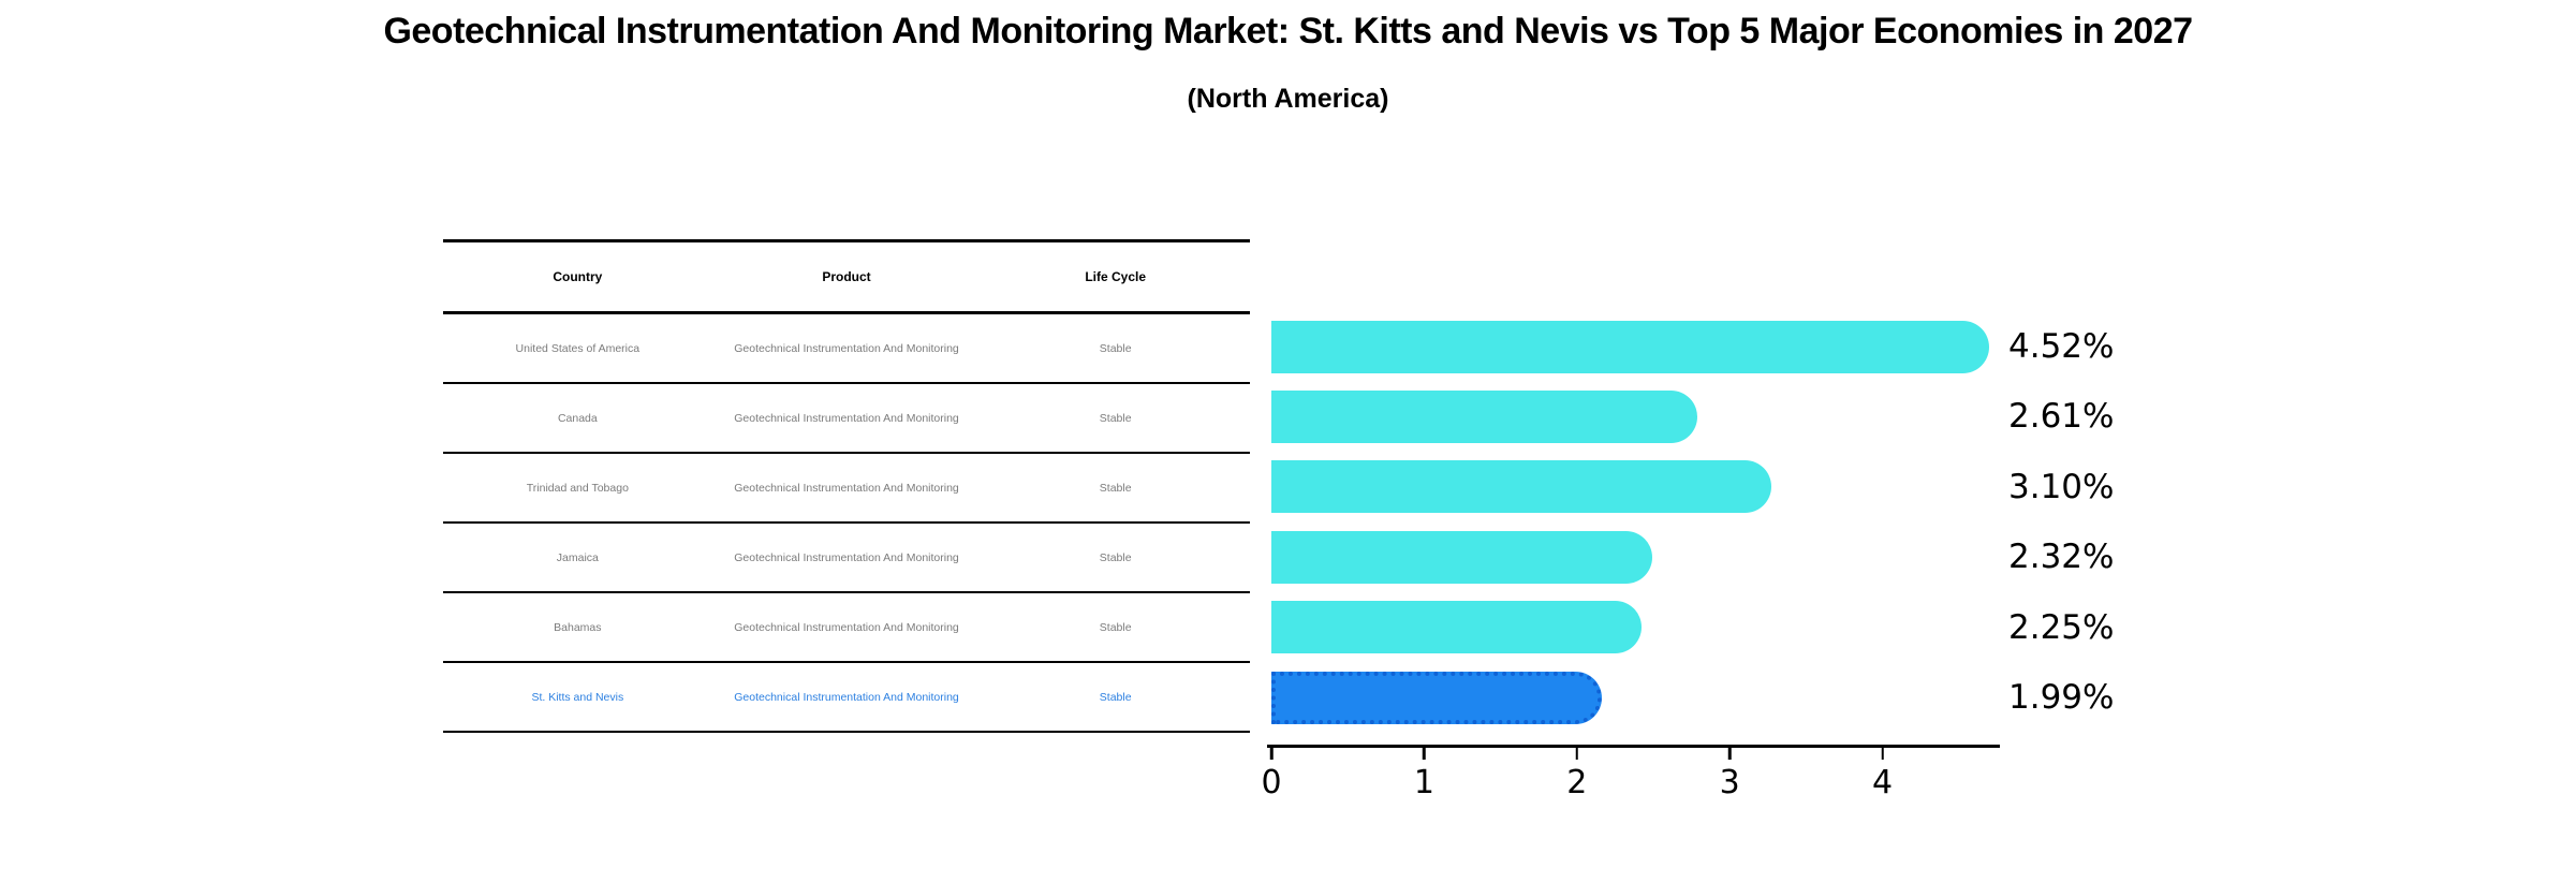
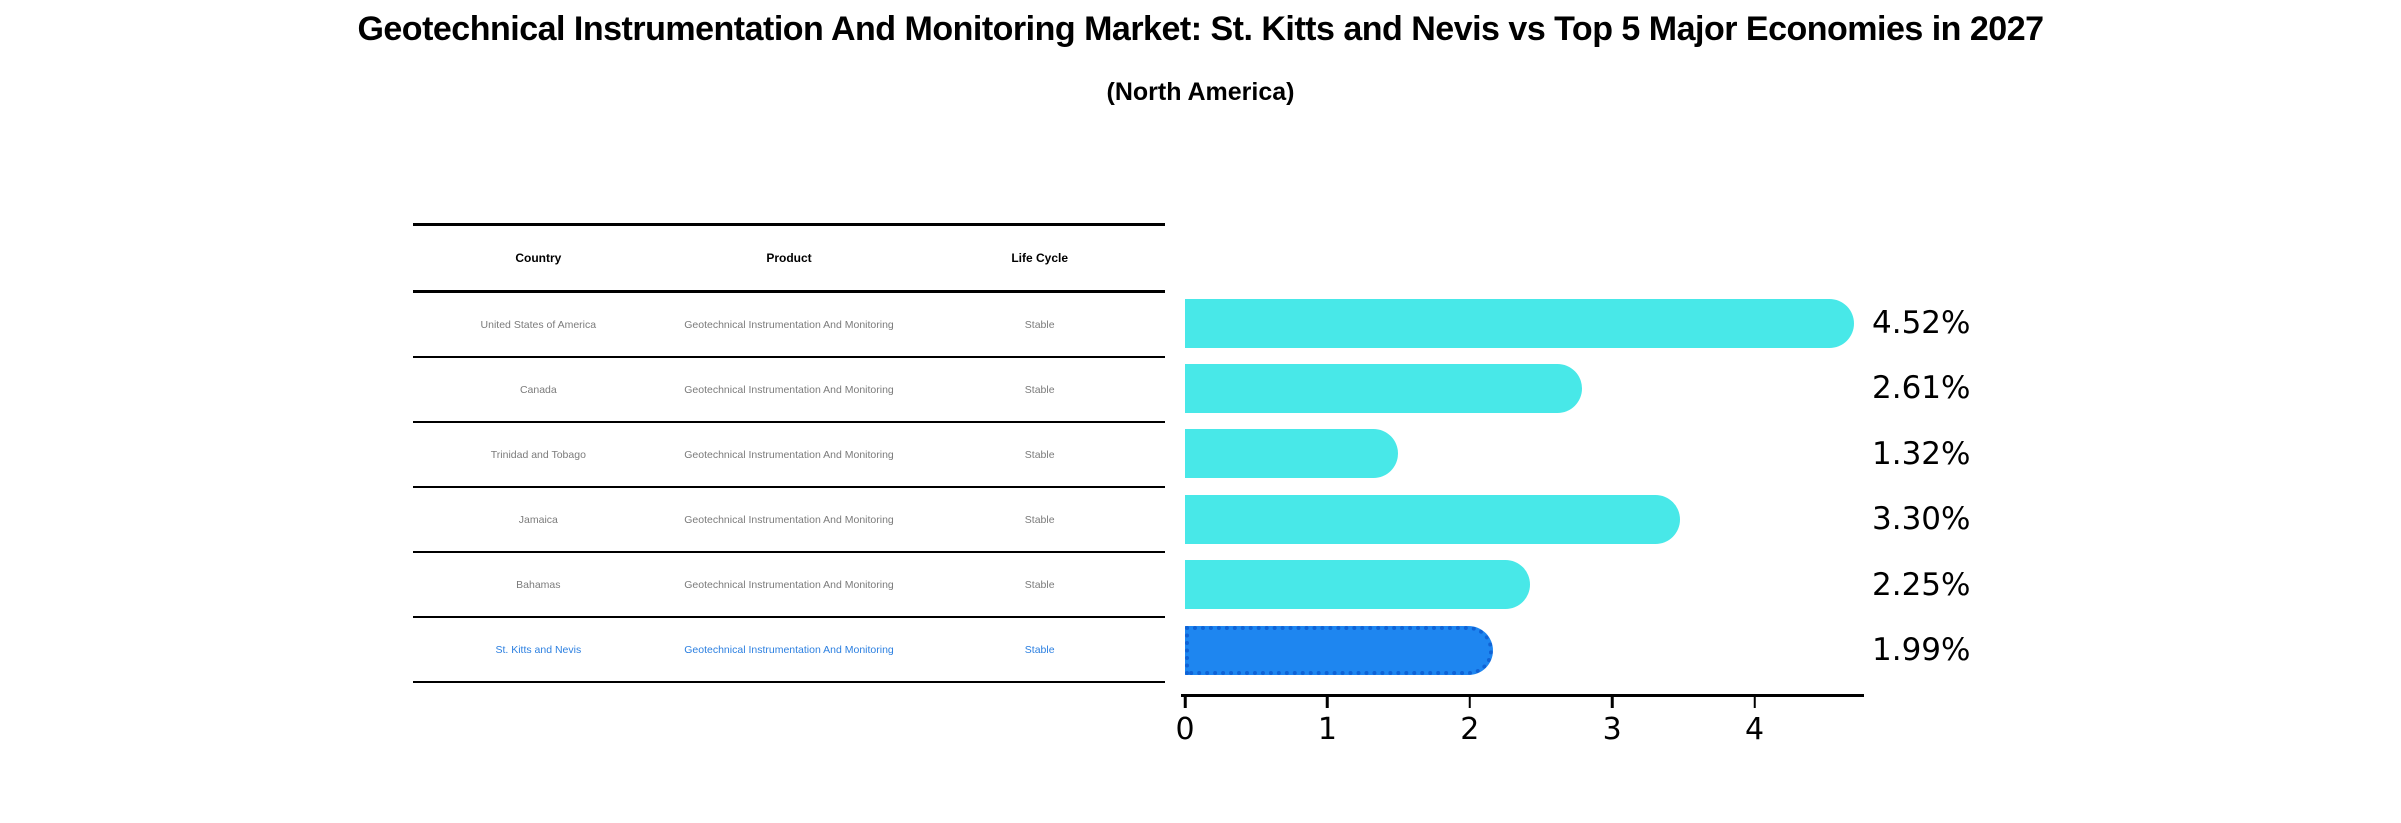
Trinidad and Tobago: 3.10% -> 1.32%
Jamaica: 2.32% -> 3.30%
